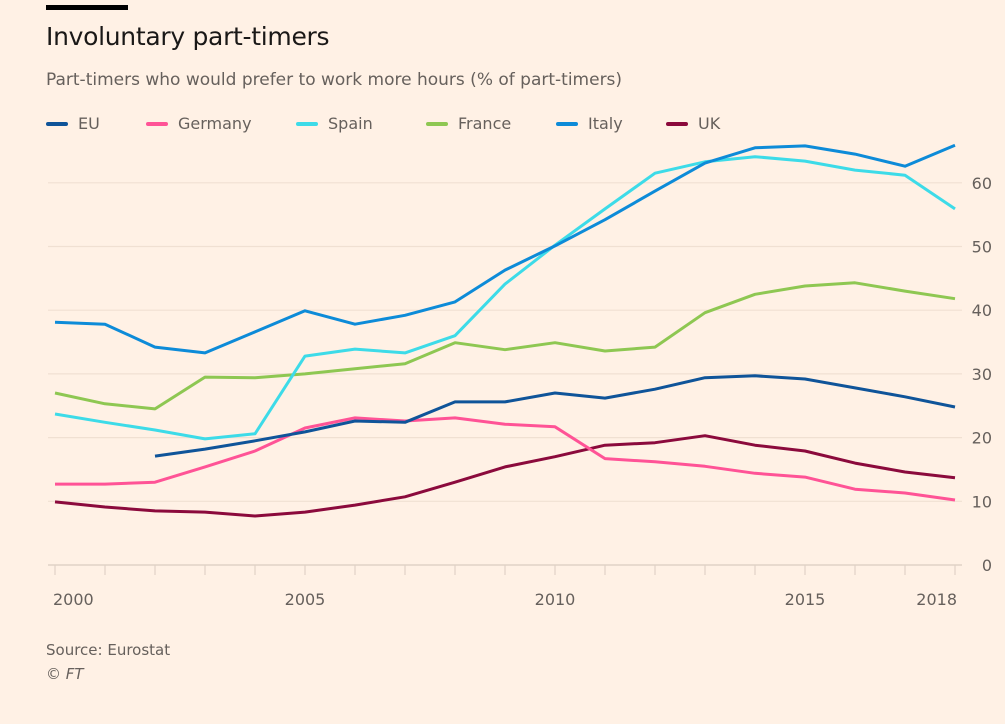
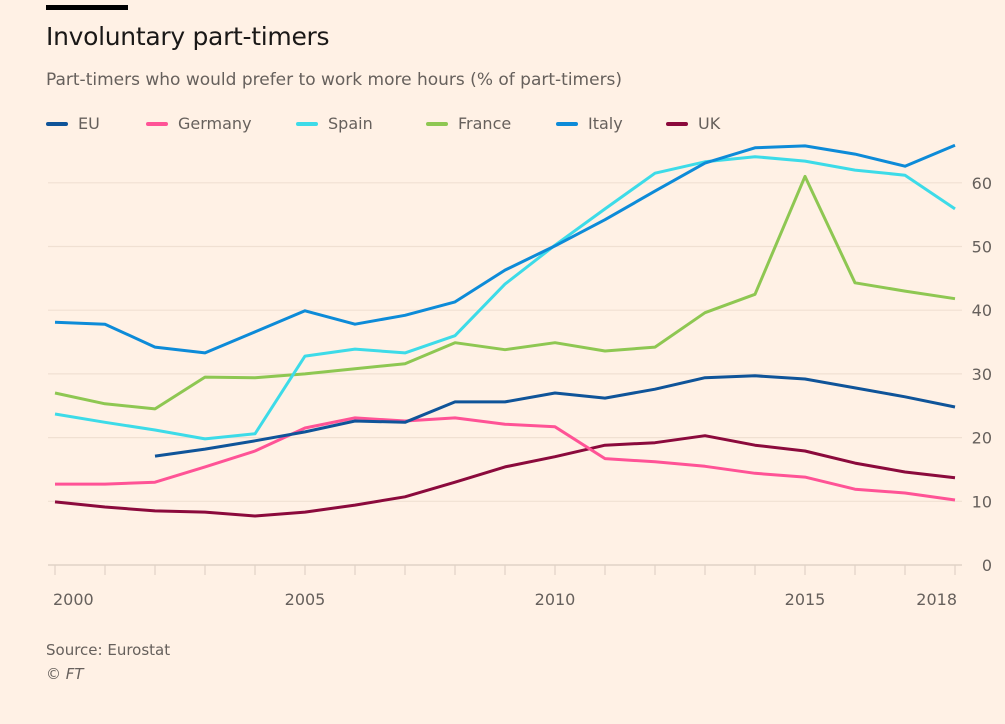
France/2015: 44 -> 61
